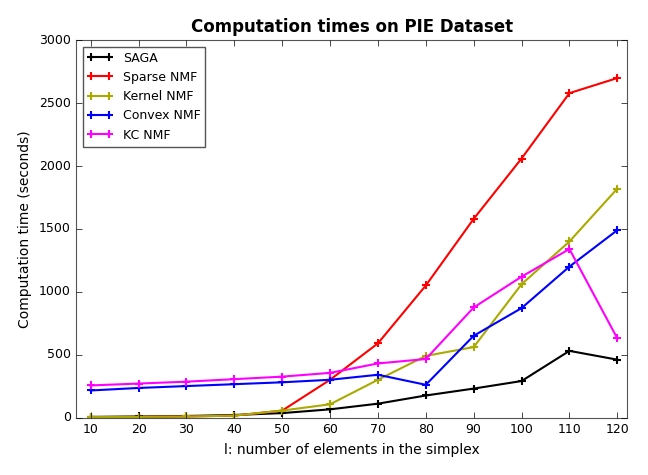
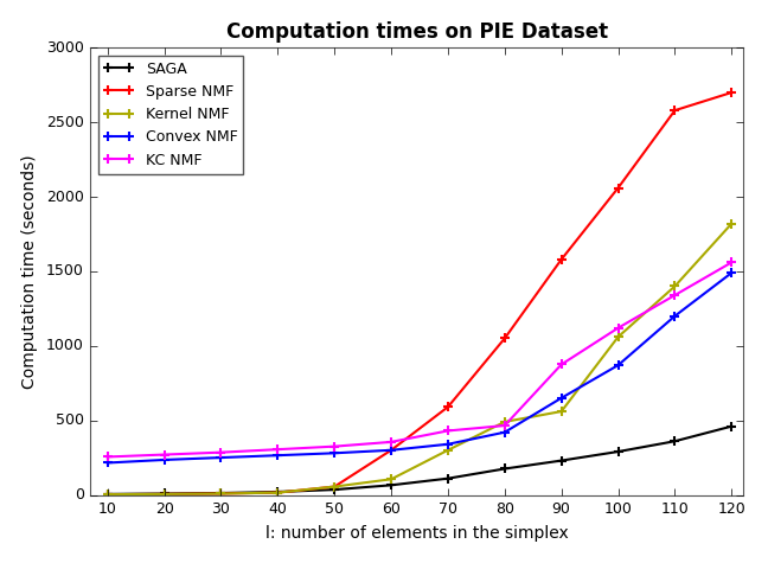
Convex NMF/80: 260 -> 420
SAGA/110: 530 -> 360
KC NMF/120: 630 -> 1560
